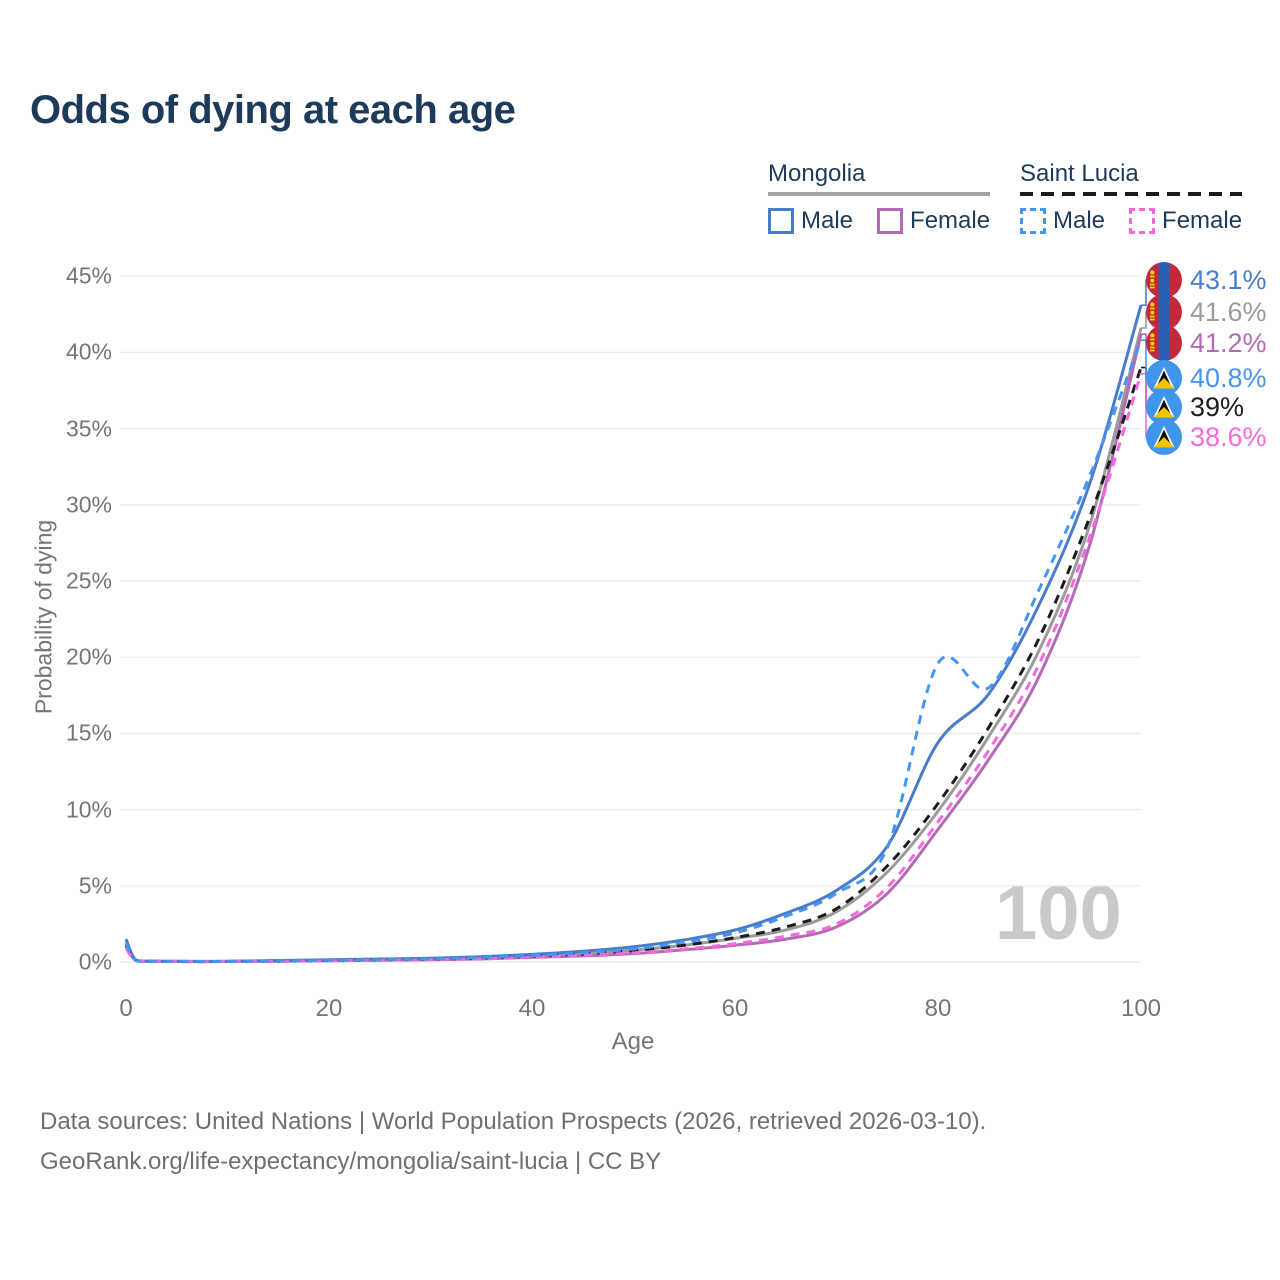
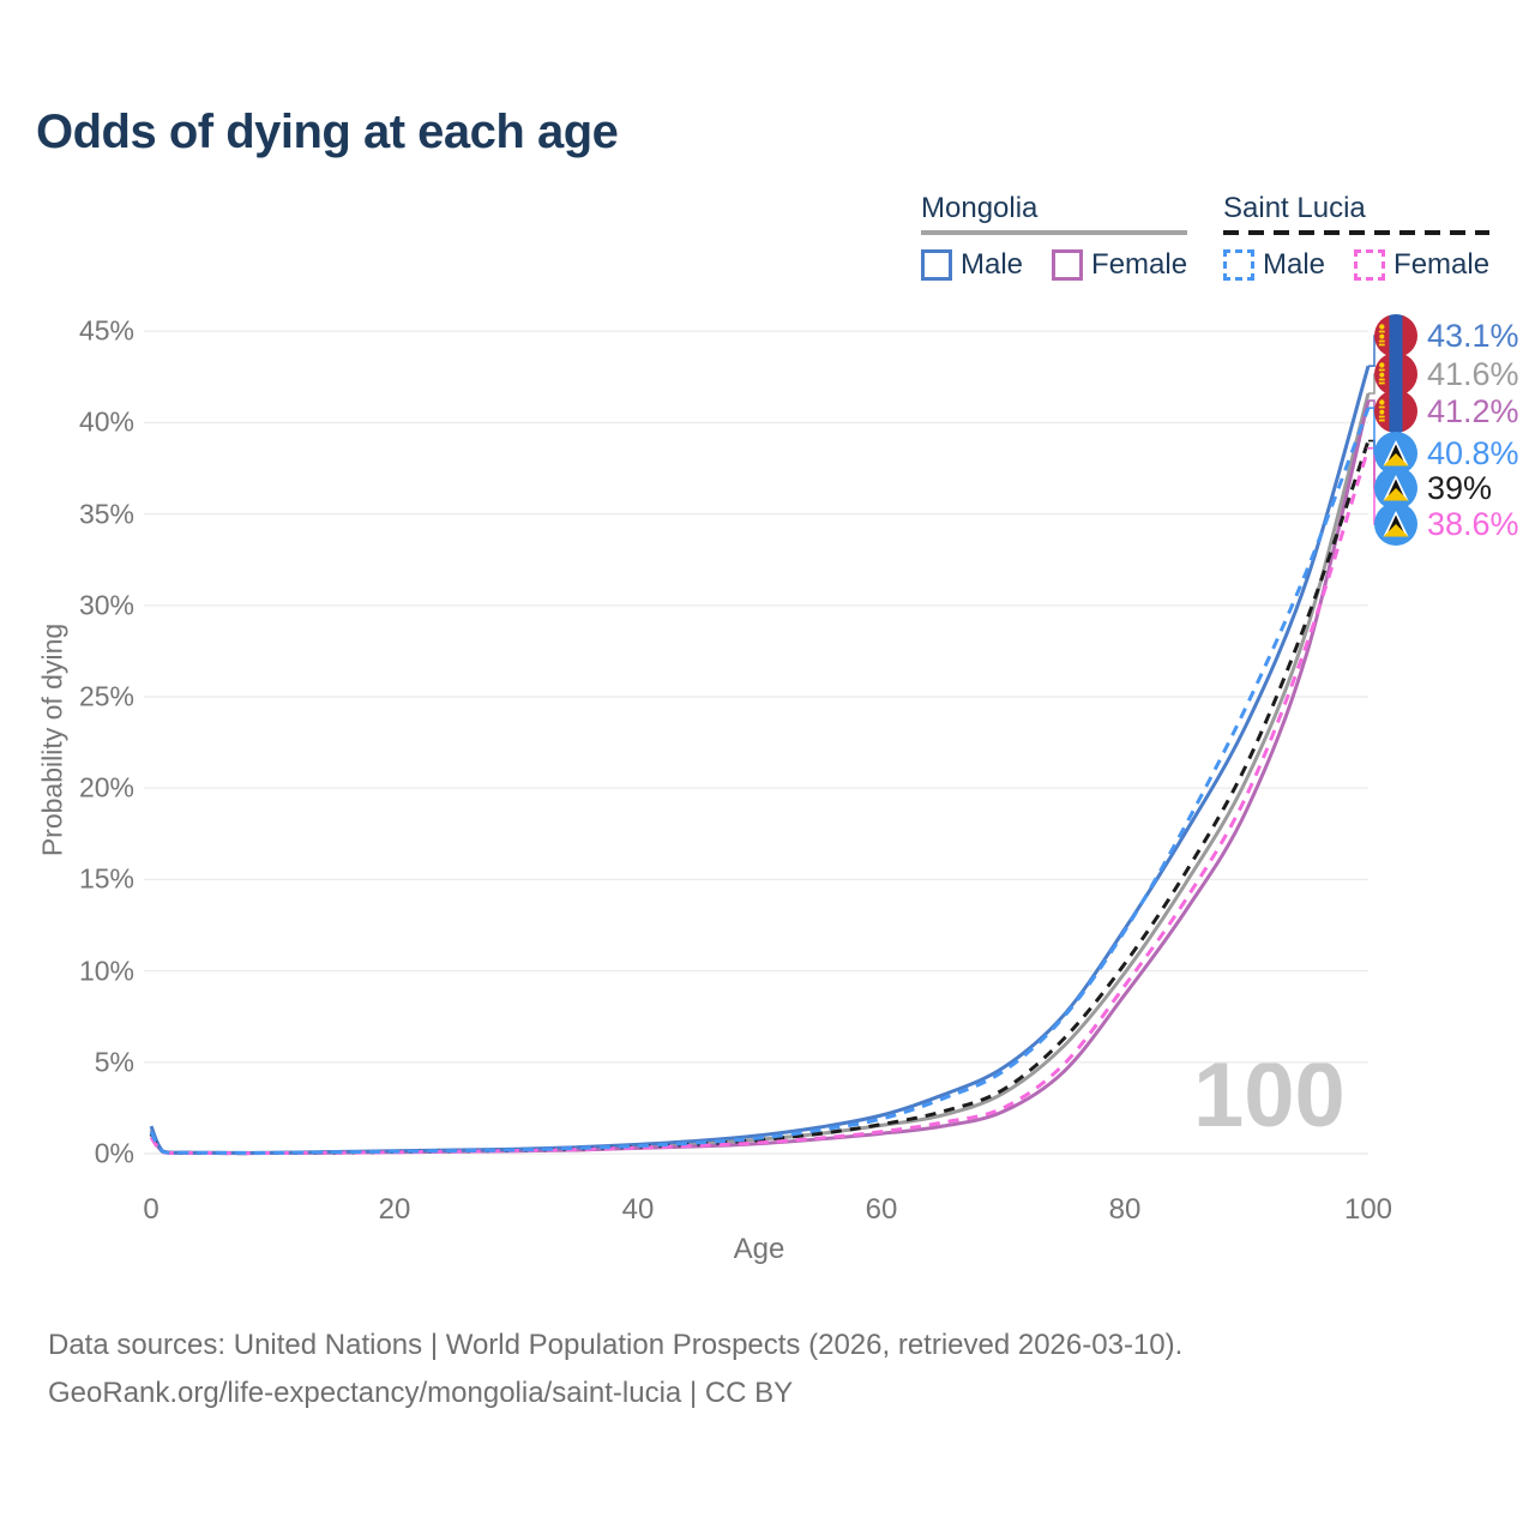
Mongolia Male/80: 14.4% -> 12.3%
Saint Lucia Male/80: 19.6% -> 12.2%
